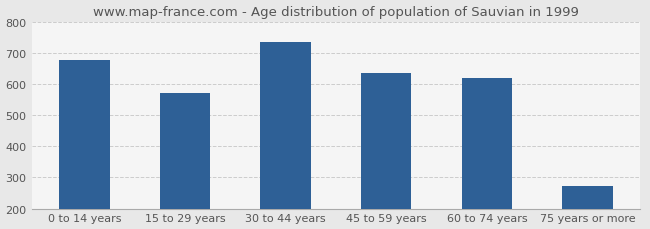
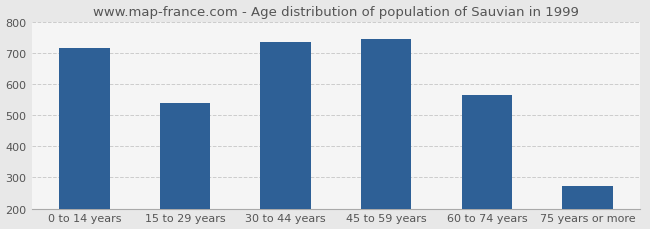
0 to 14 years: 675 -> 715
15 to 29 years: 570 -> 540
45 to 59 years: 635 -> 745
60 to 74 years: 620 -> 563
